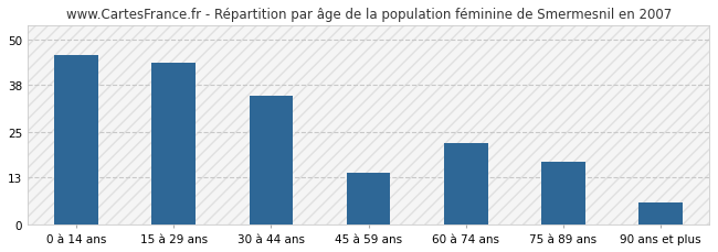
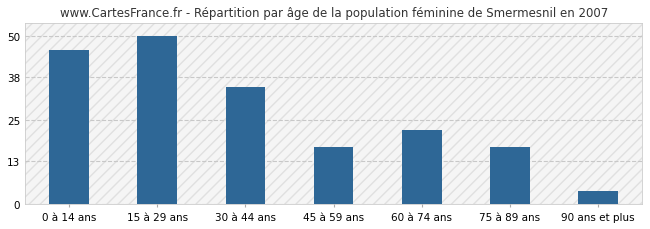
15 à 29 ans: 44 -> 50
45 à 59 ans: 14 -> 17
90 ans et plus: 6 -> 4
